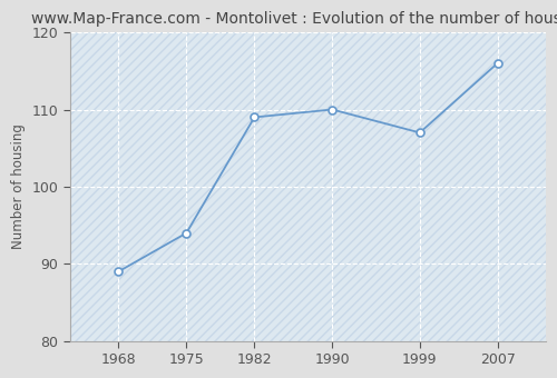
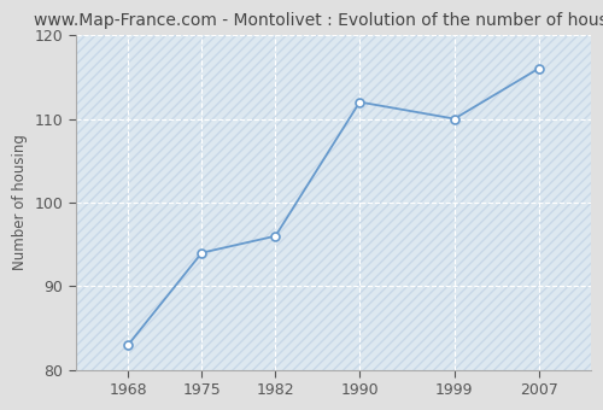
1968: 89 -> 83
1982: 109 -> 96
1990: 110 -> 112
1999: 107 -> 110
